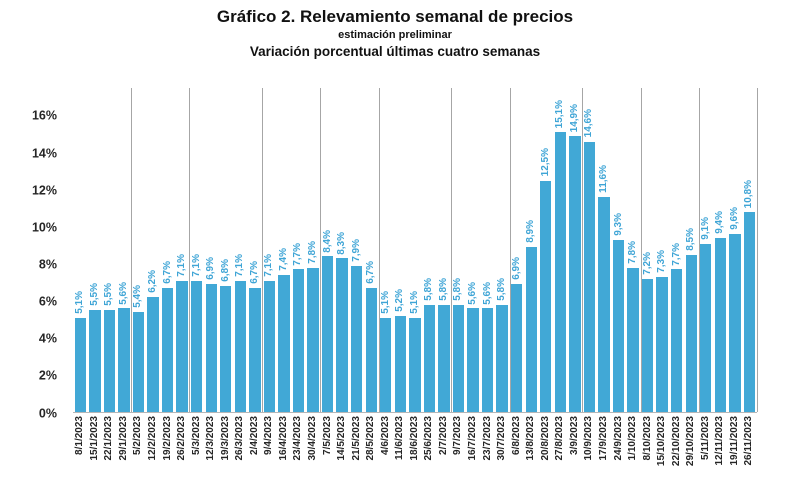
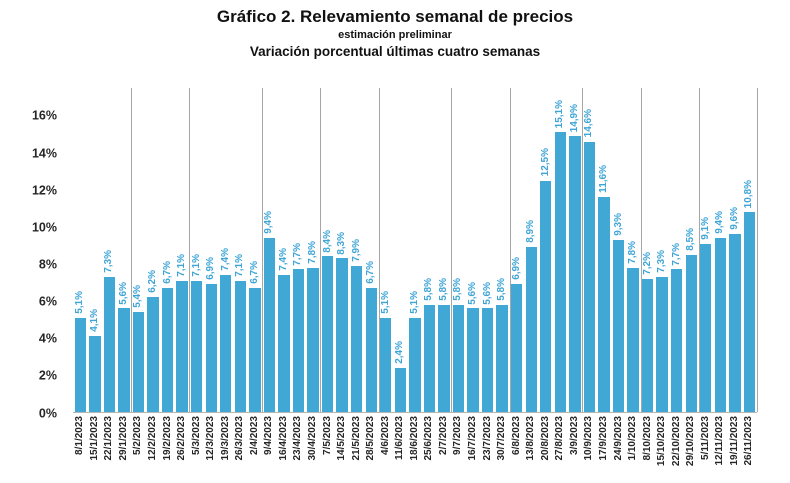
15/1/2023: 5,5% -> 4,1%
22/1/2023: 5,5% -> 7,3%
19/3/2023: 6,8% -> 7,4%
9/4/2023: 7,1% -> 9,4%
11/6/2023: 5,2% -> 2,4%
